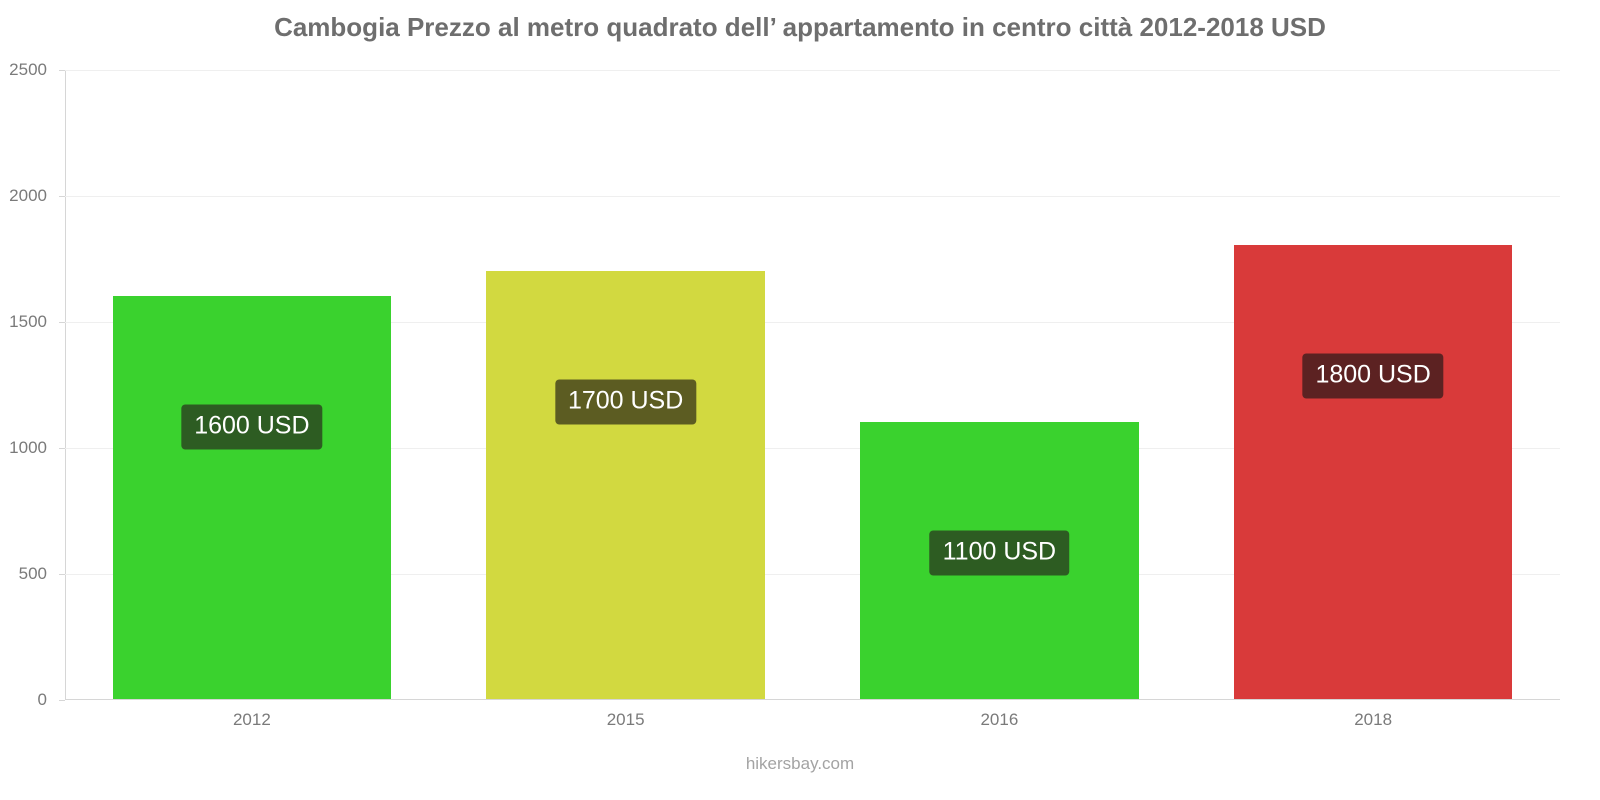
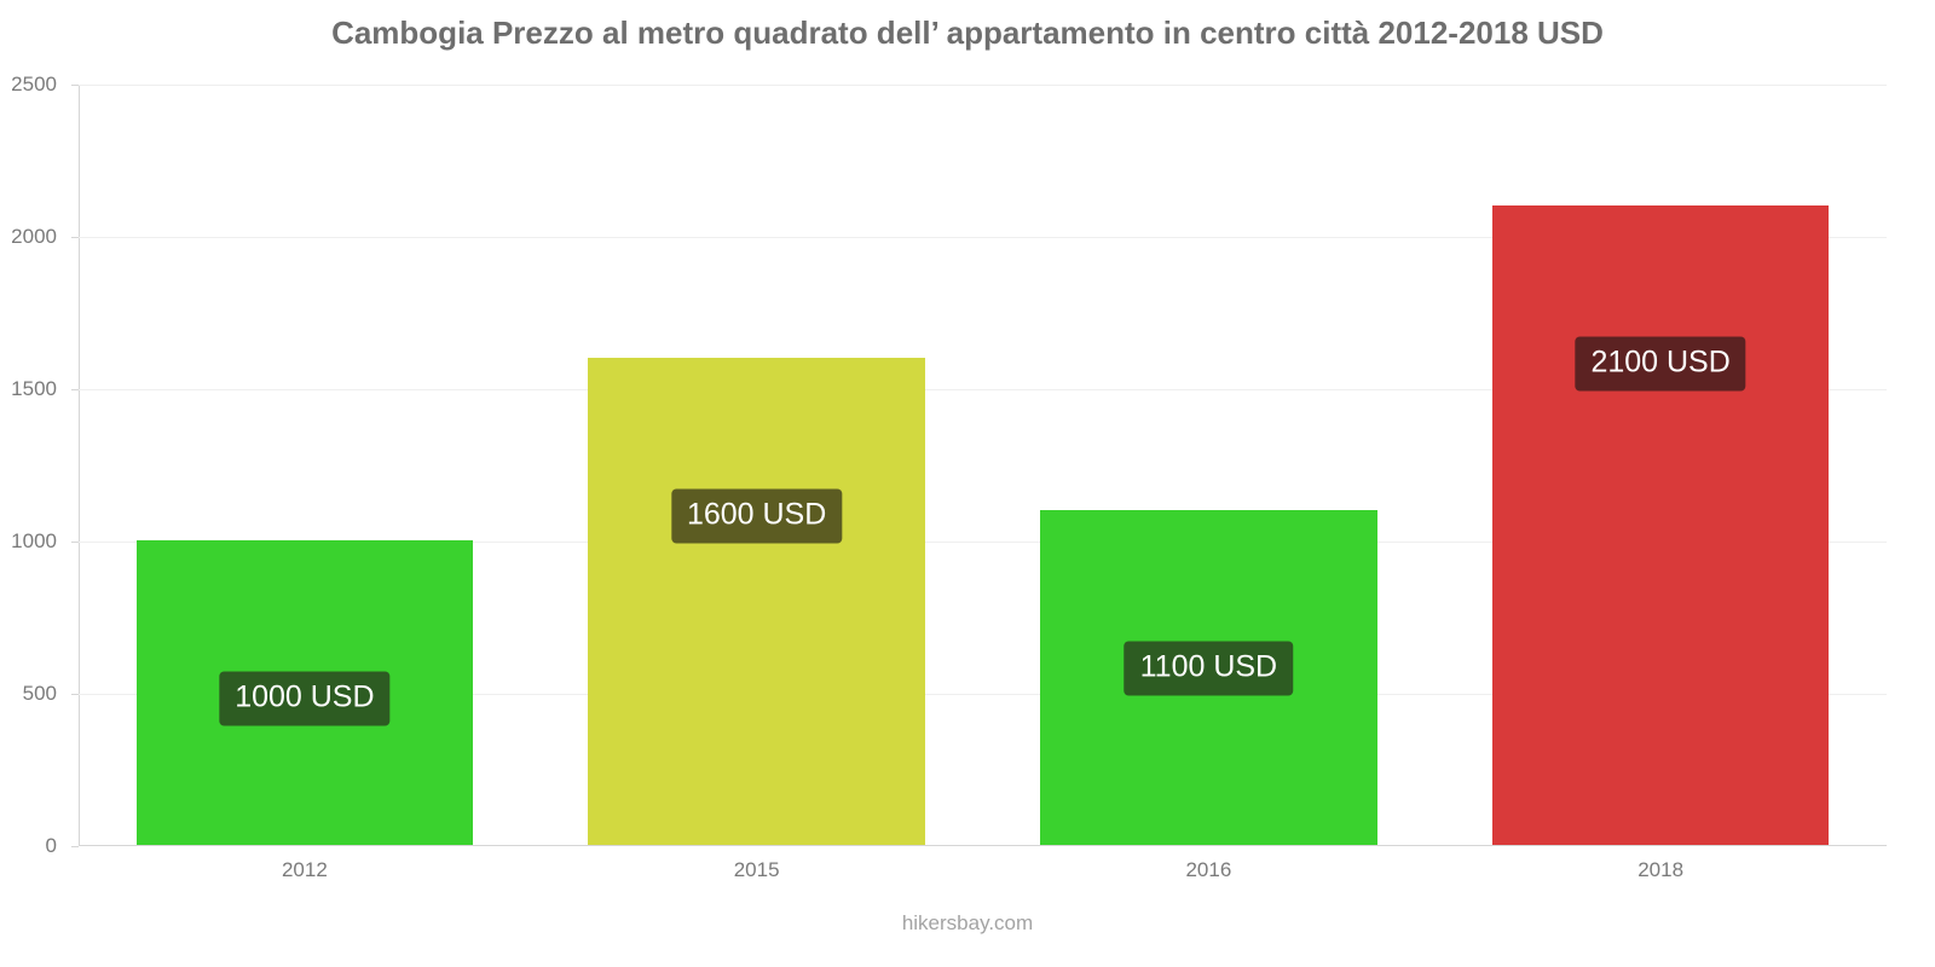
2012: 1600 -> 1000
2015: 1700 -> 1600
2018: 1800 -> 2100
